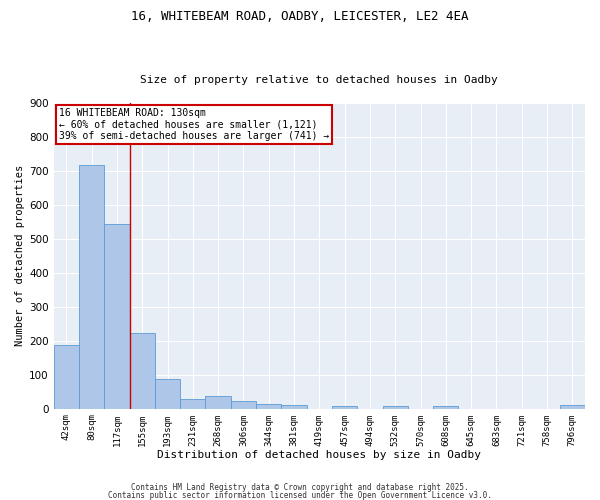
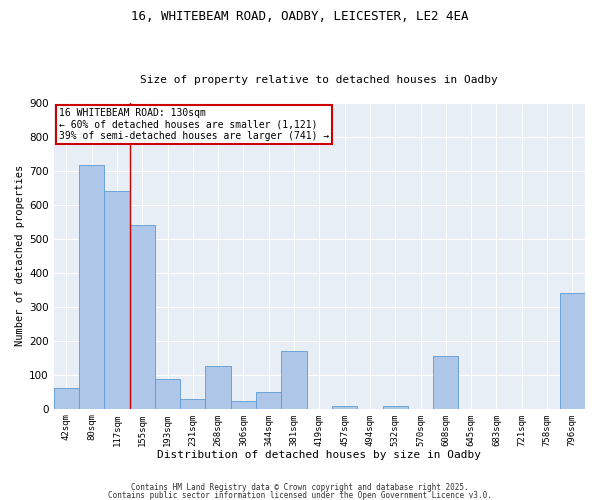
42sqm: 188 -> 60
117sqm: 544 -> 640
155sqm: 224 -> 540
268sqm: 37 -> 125
344sqm: 13 -> 50
381sqm: 12 -> 170
608sqm: 7 -> 155
796sqm: 10 -> 340
